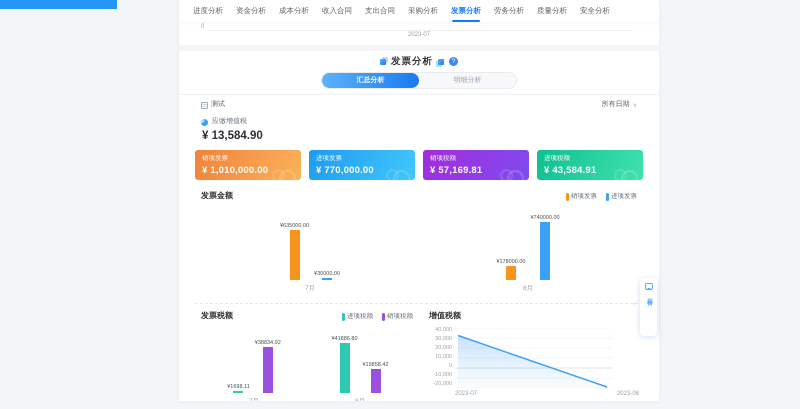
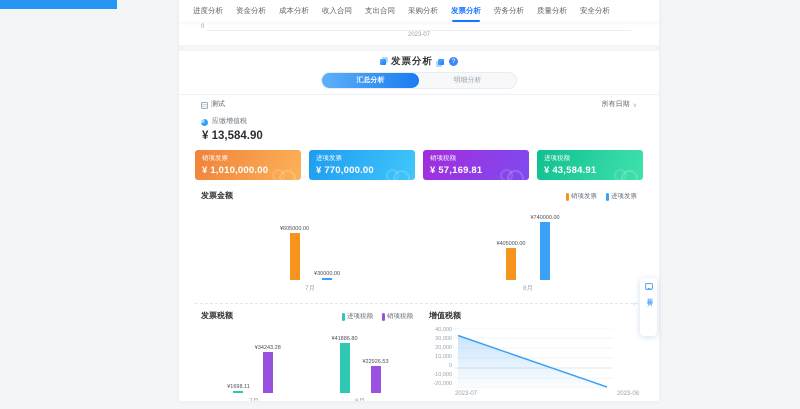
发票金额/销项发票/7月: ¥635000.00 -> ¥605000.00
发票金额/销项发票/8月: ¥178000.00 -> ¥405000.00
发票税额/销项税额/7月: ¥38834.92 -> ¥34243.28
发票税额/销项税额/8月: ¥19858.42 -> ¥22926.53
